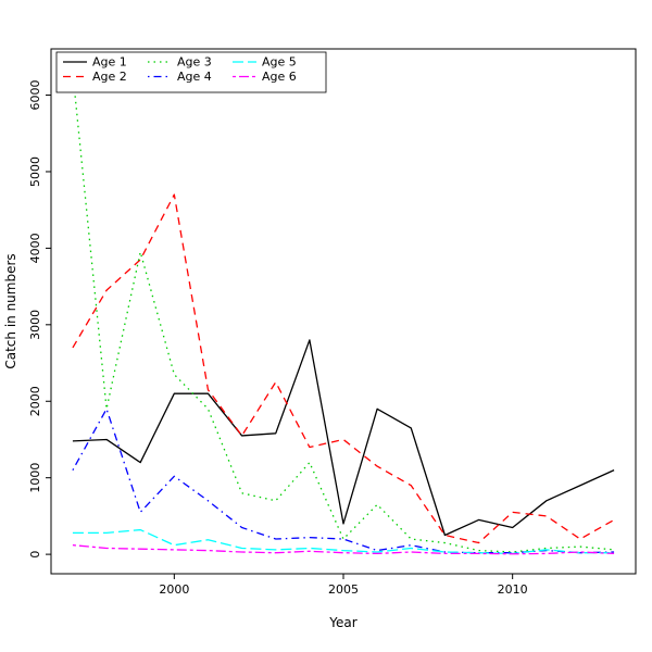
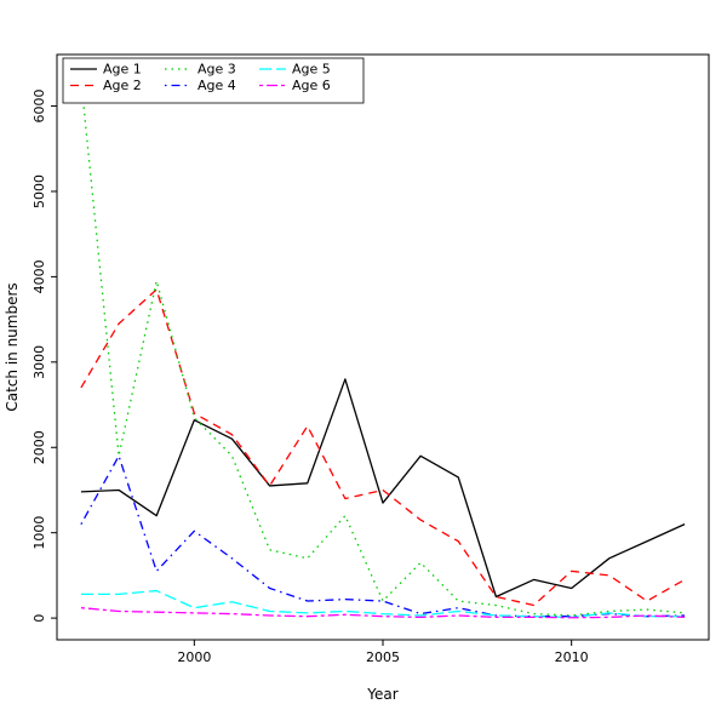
Age 1/2000: 2100 -> 2300
Age 2/2000: 4700 -> 2400
Age 1/2005: 400 -> 1400
